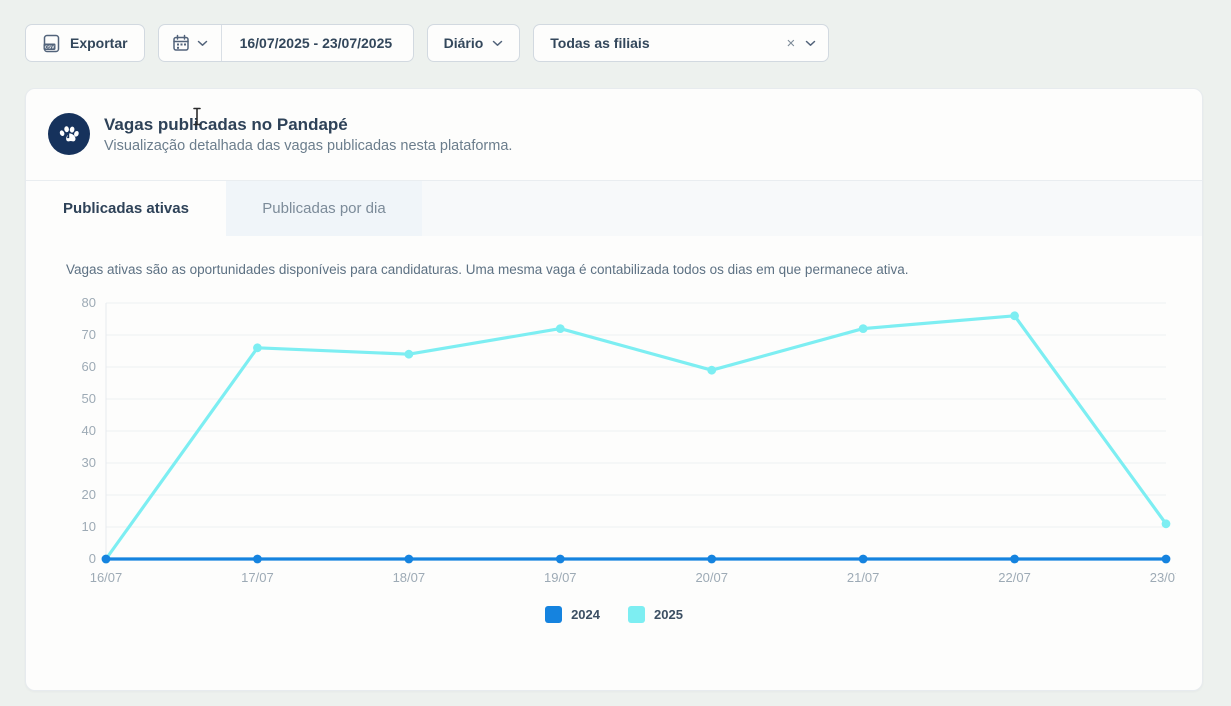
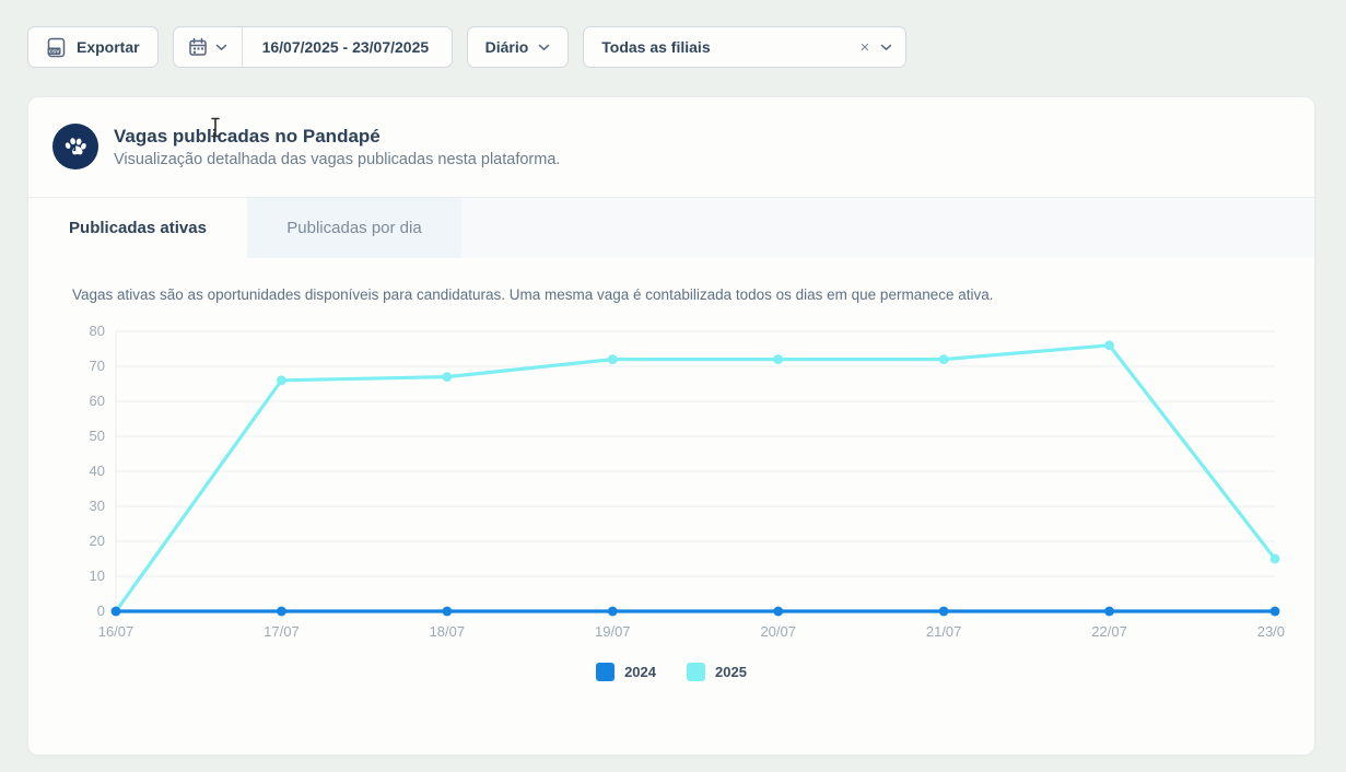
2025/18/07: 64 -> 67
2025/20/07: 59 -> 72
2025/23/07: 11 -> 15
